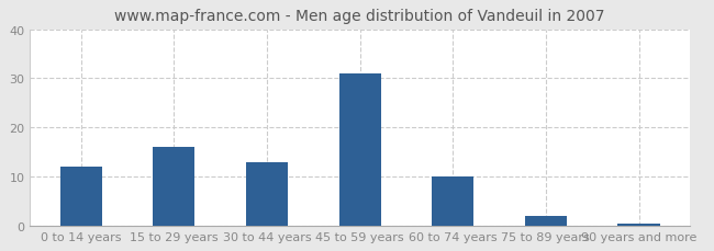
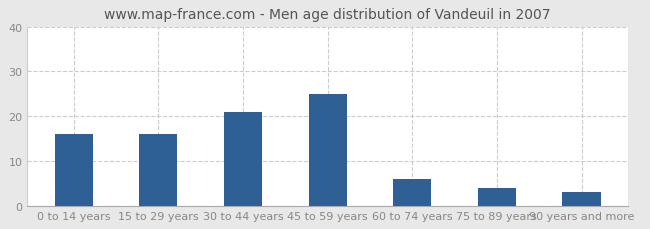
0 to 14 years: 12.0 -> 16.0
30 to 44 years: 13.0 -> 21.0
45 to 59 years: 31.0 -> 25.0
60 to 74 years: 10.0 -> 6.0
75 to 89 years: 2.0 -> 4.0
90 years and more: 0.4 -> 3.0
